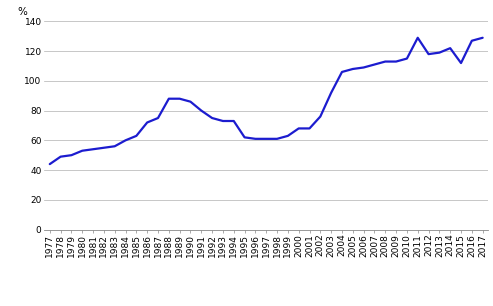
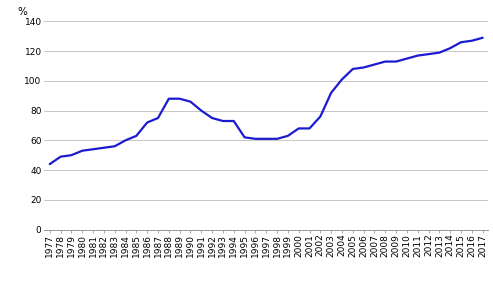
2004: 106 -> 101
2011: 129 -> 117
2015: 112 -> 126
